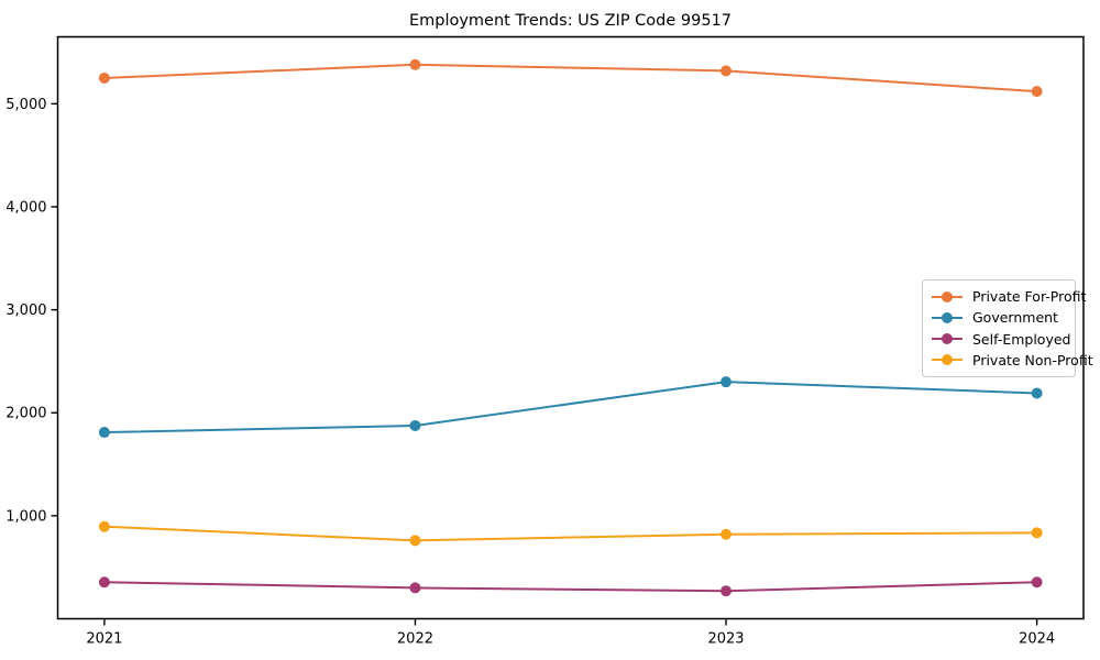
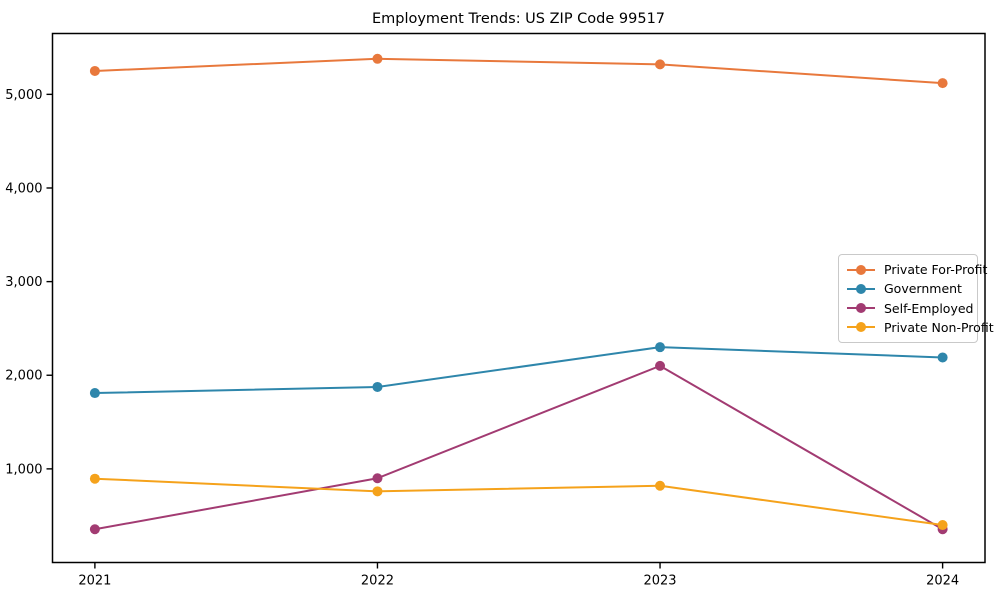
Self-Employed/2022: 300 -> 900
Self-Employed/2023: 300 -> 2100
Private Non-Profit/2024: 800 -> 400
